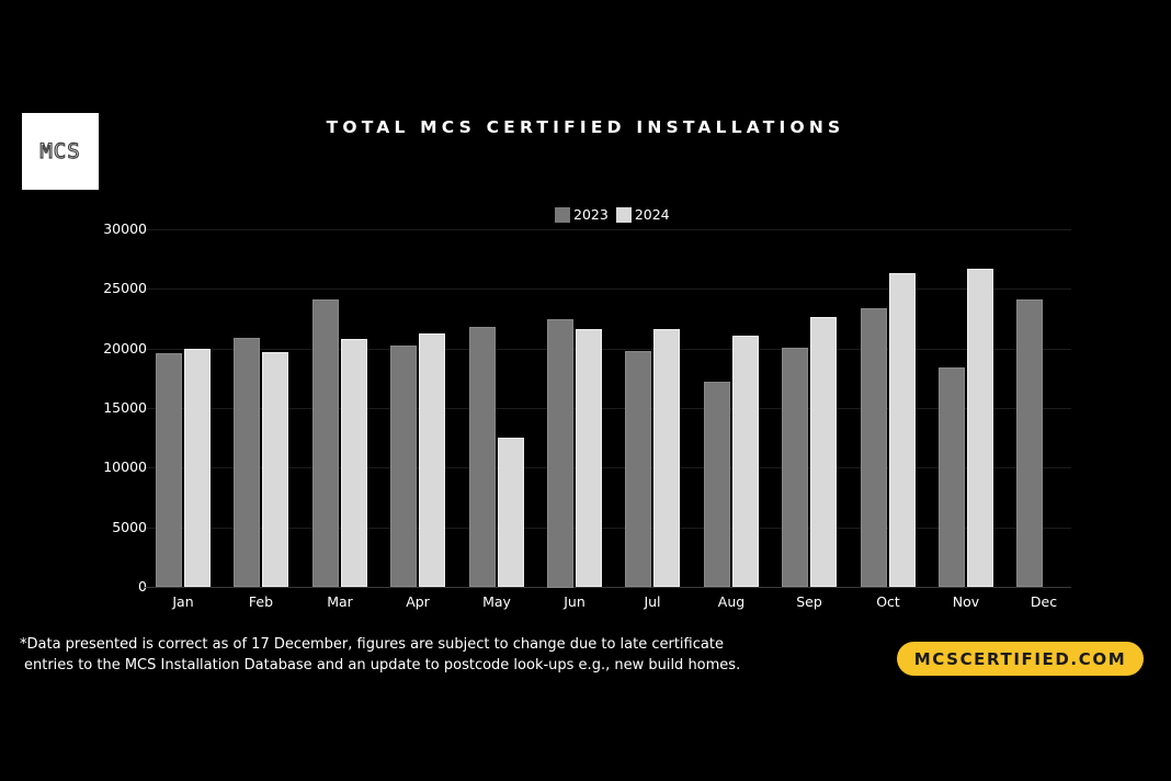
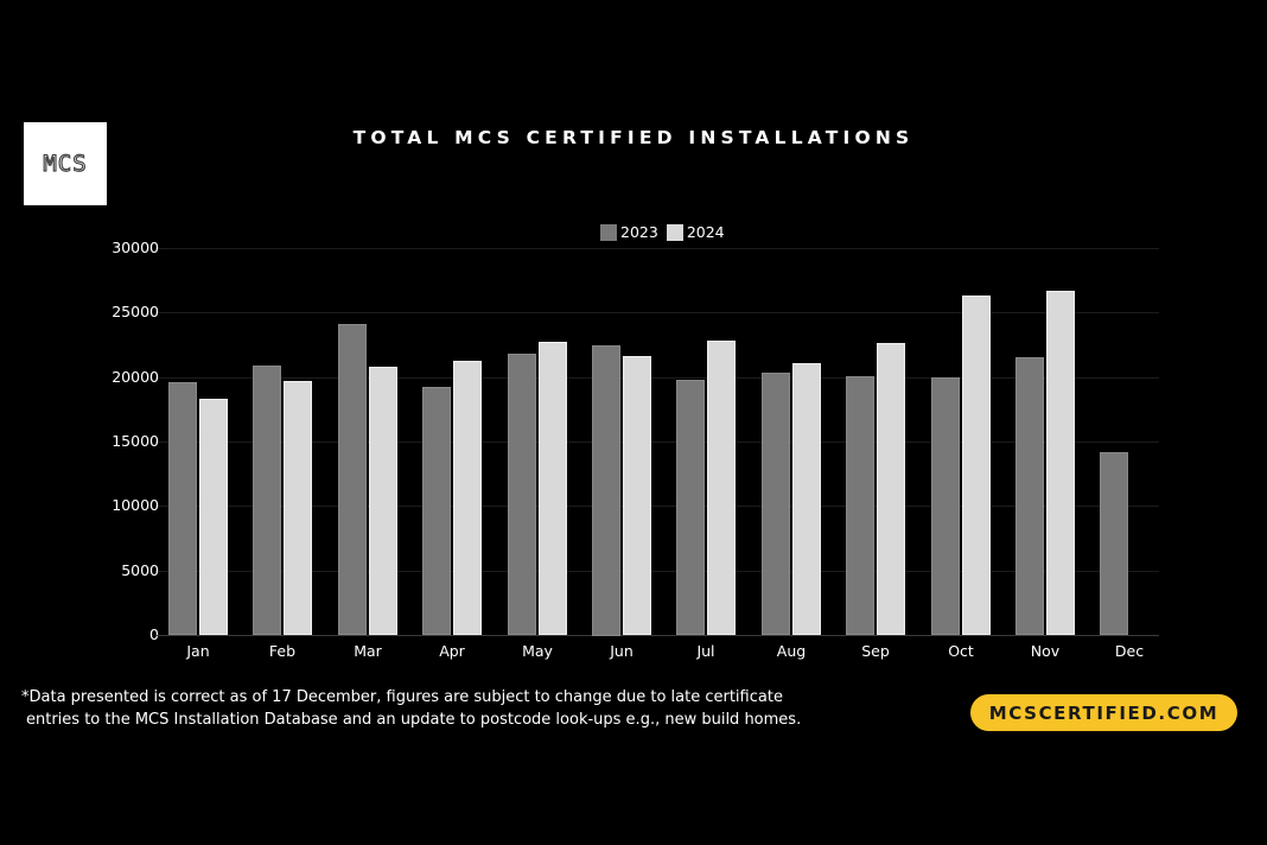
2024/Jan: 20000 -> 18300
2023/Apr: 20200 -> 19200
2024/May: 12500 -> 22700
2024/Jul: 21600 -> 22800
2023/Aug: 17200 -> 20300
2023/Oct: 23400 -> 20000
2023/Nov: 18400 -> 21500
2023/Dec: 24100 -> 14200
